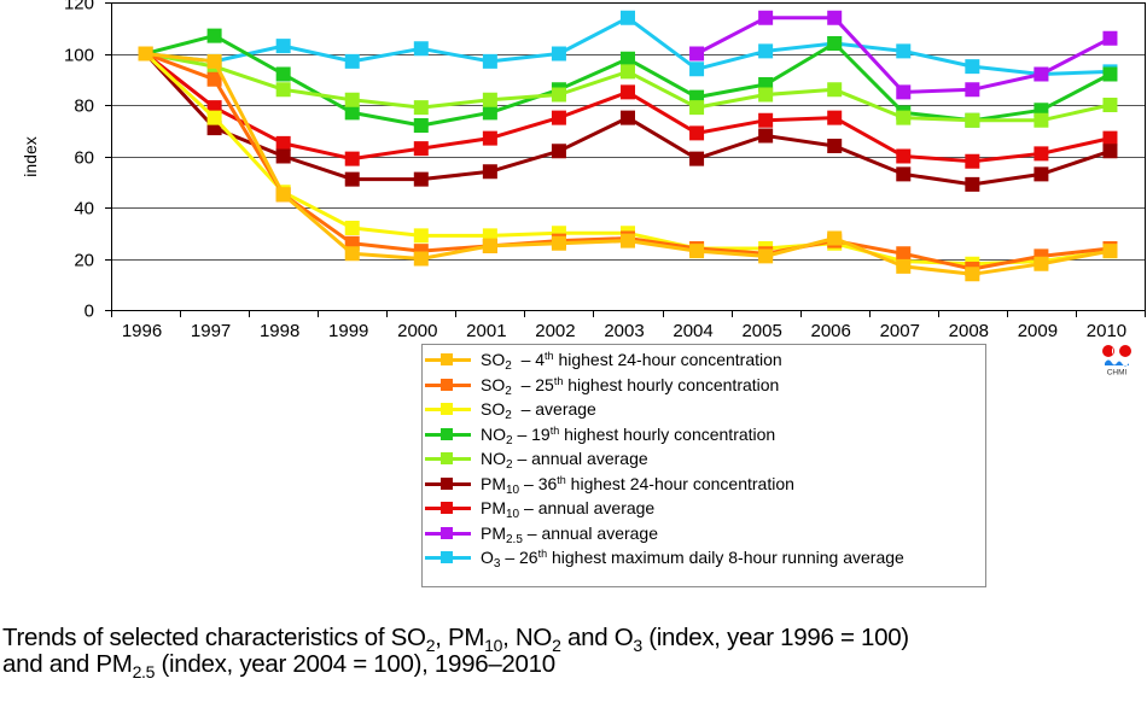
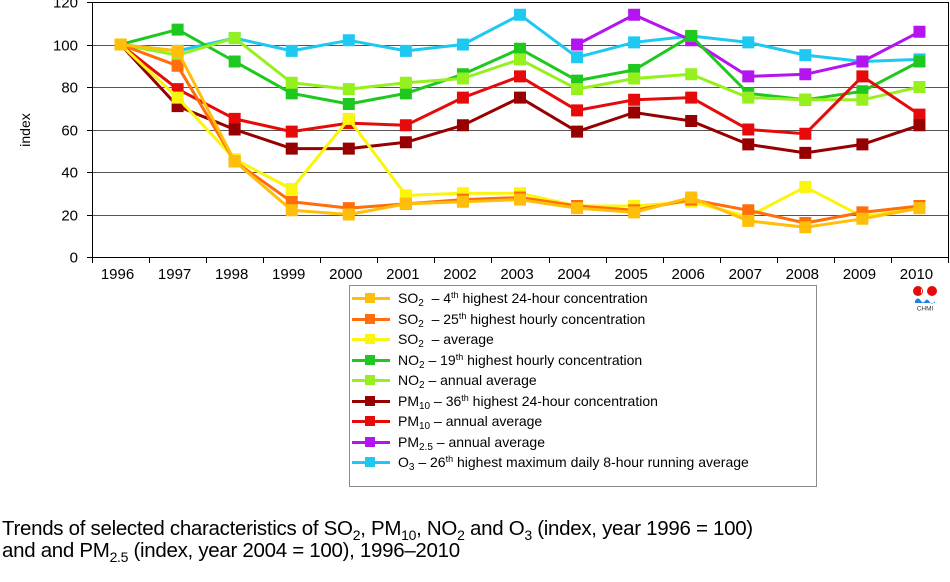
NO2 – annual average/1998: 86 -> 103
SO2 – average/2000: 29 -> 65
PM10 – annual average/2001: 67 -> 62
PM2.5 – annual average/2006: 114 -> 102
SO2 – average/2008: 18 -> 33
PM10 – annual average/2009: 61 -> 85
